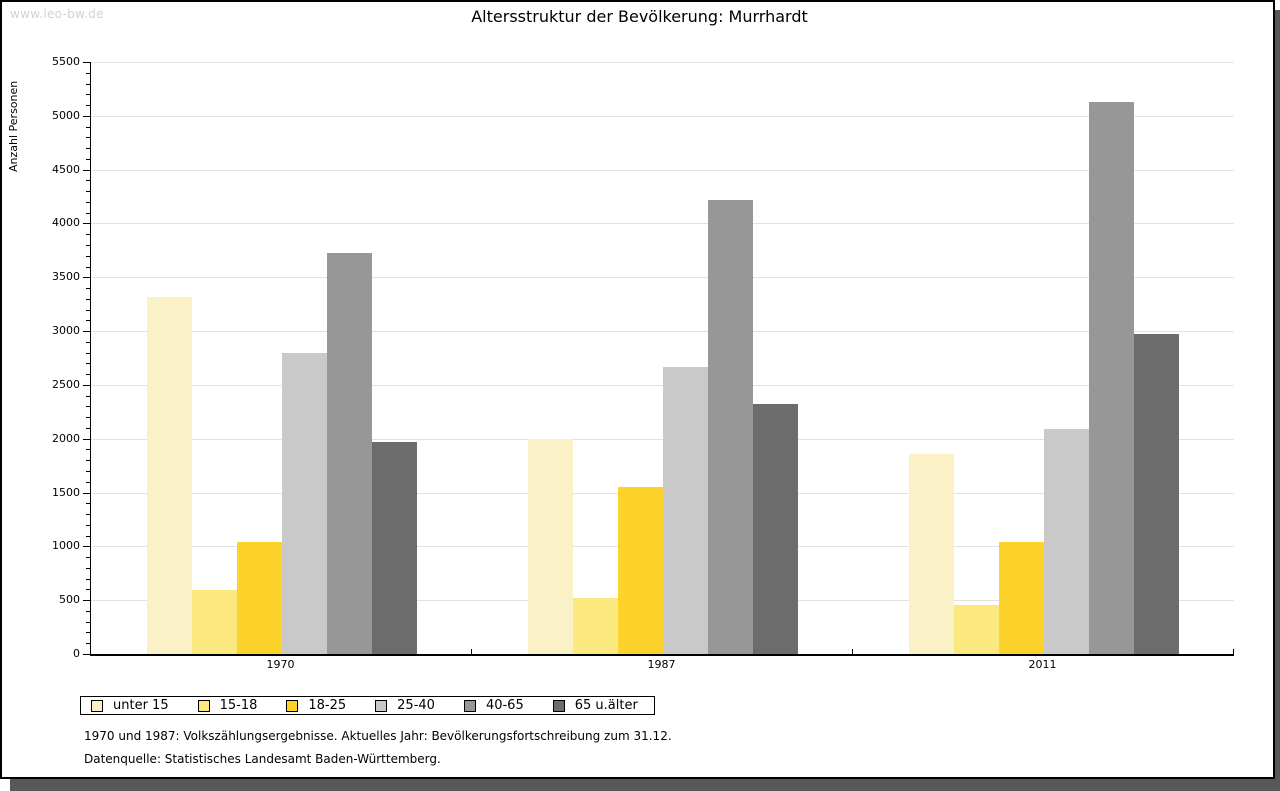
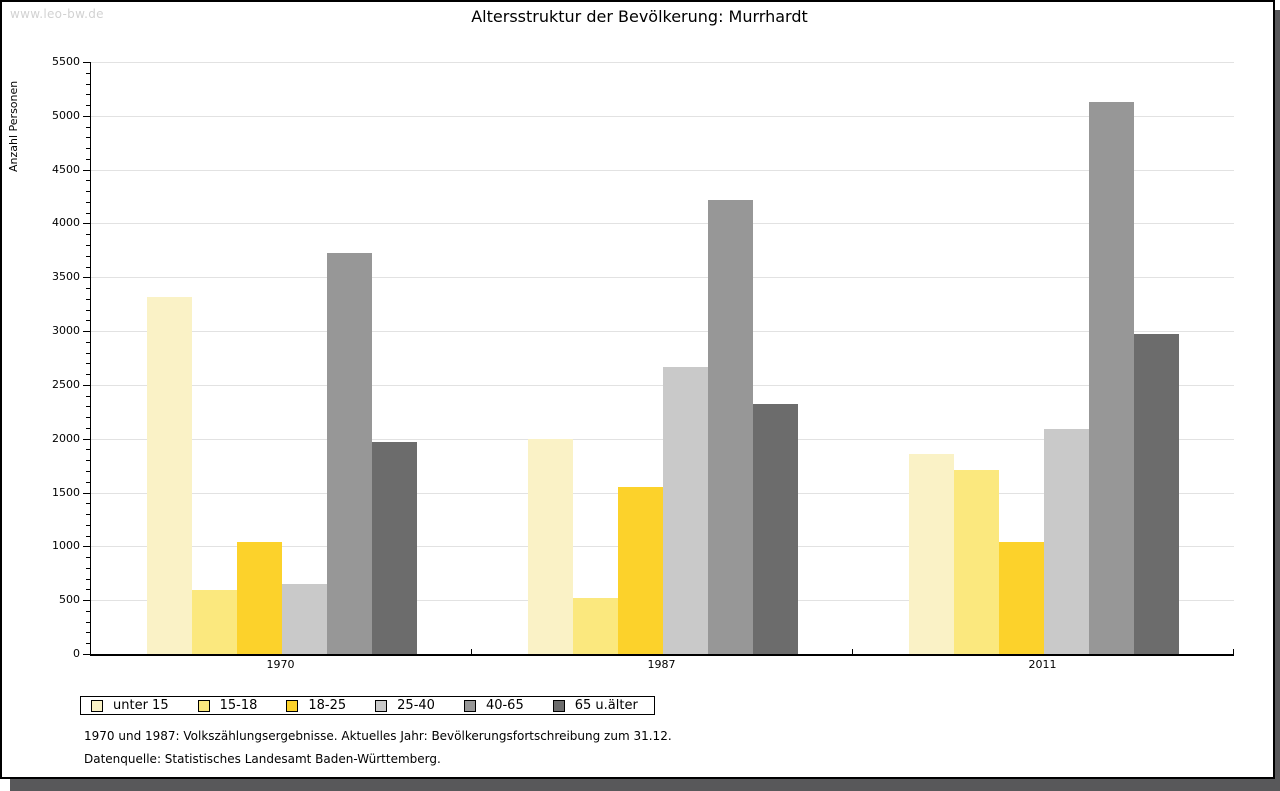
25-40/1970: 2800 -> 650
15-18/2011: 460 -> 1710
